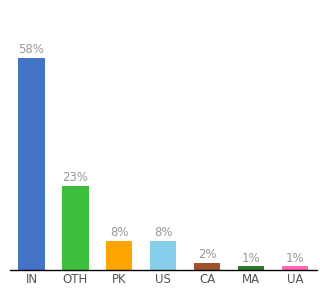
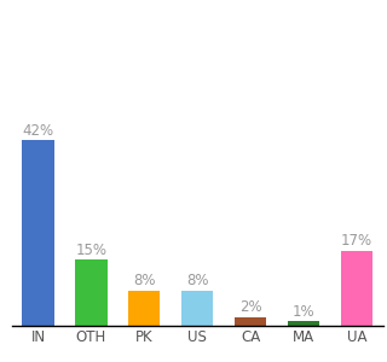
IN: 58% -> 42%
OTH: 23% -> 15%
UA: 1% -> 17%
